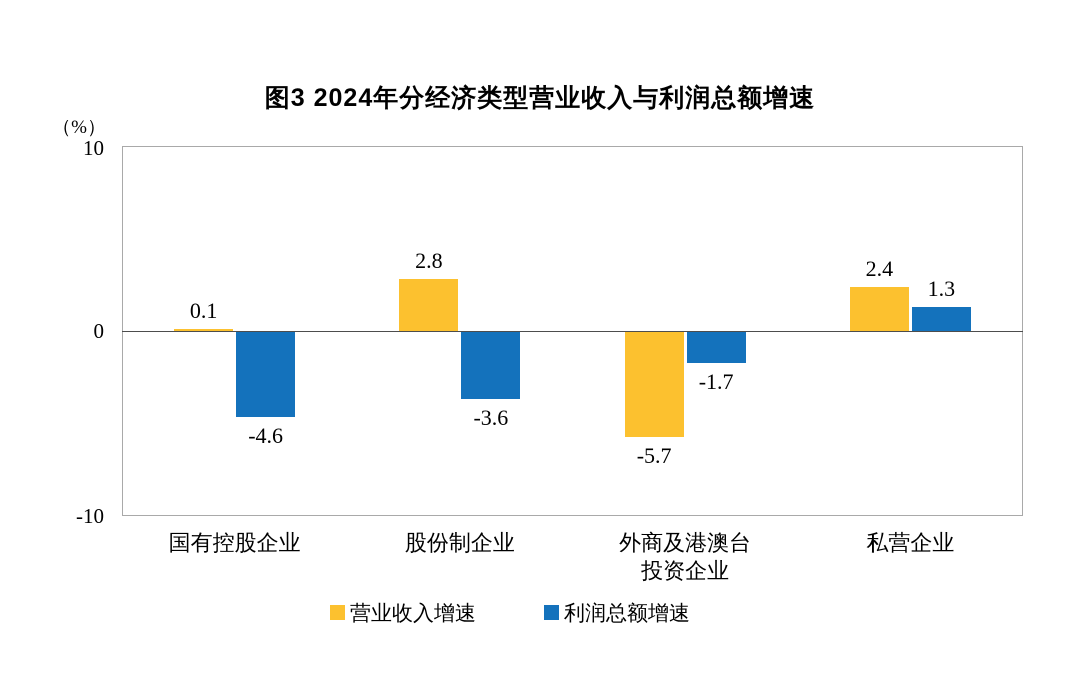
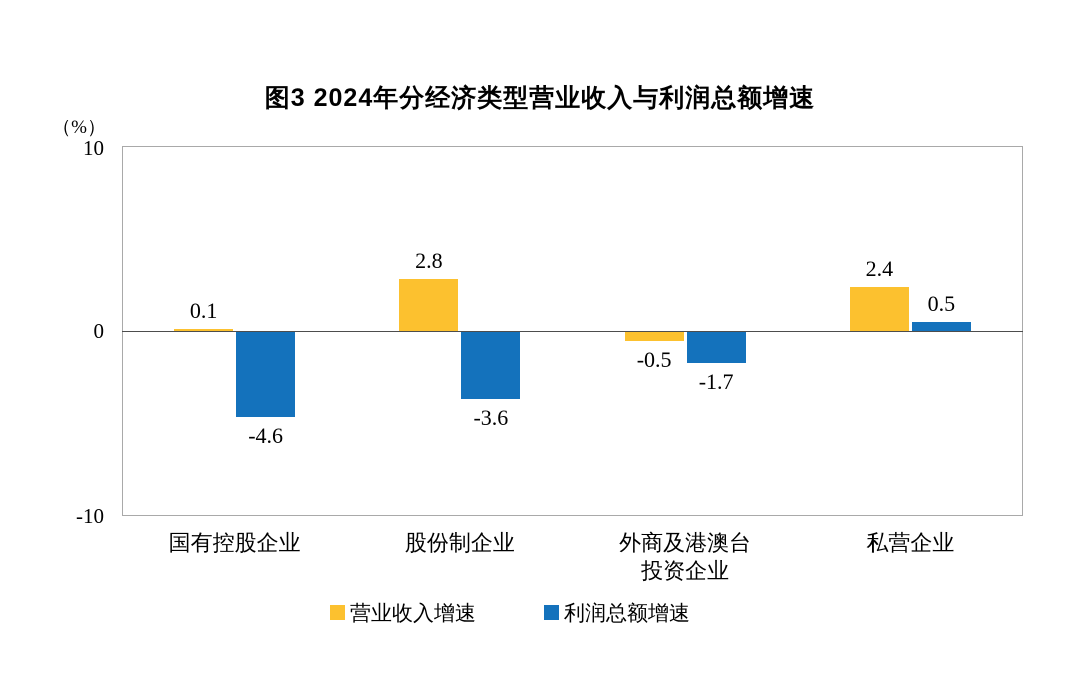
营业收入增速/外商及港澳台 投资企业: -5.7 -> -0.5
利润总额增速/私营企业: 1.3 -> 0.5
